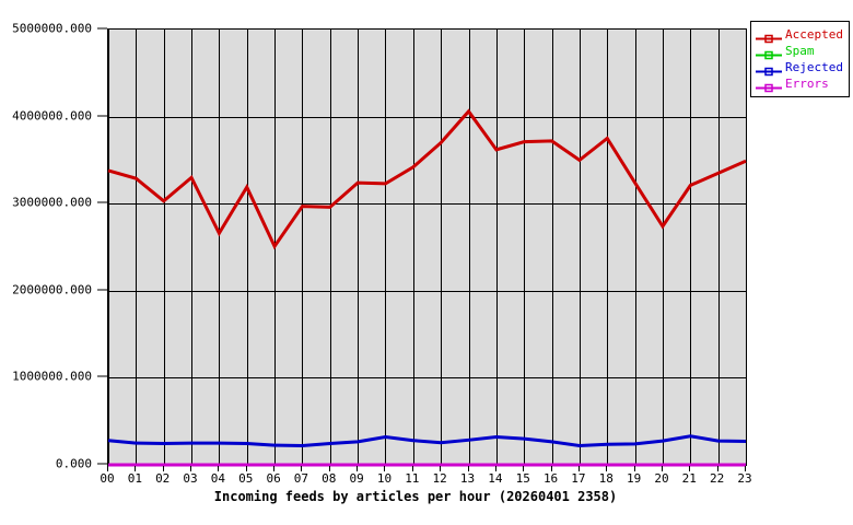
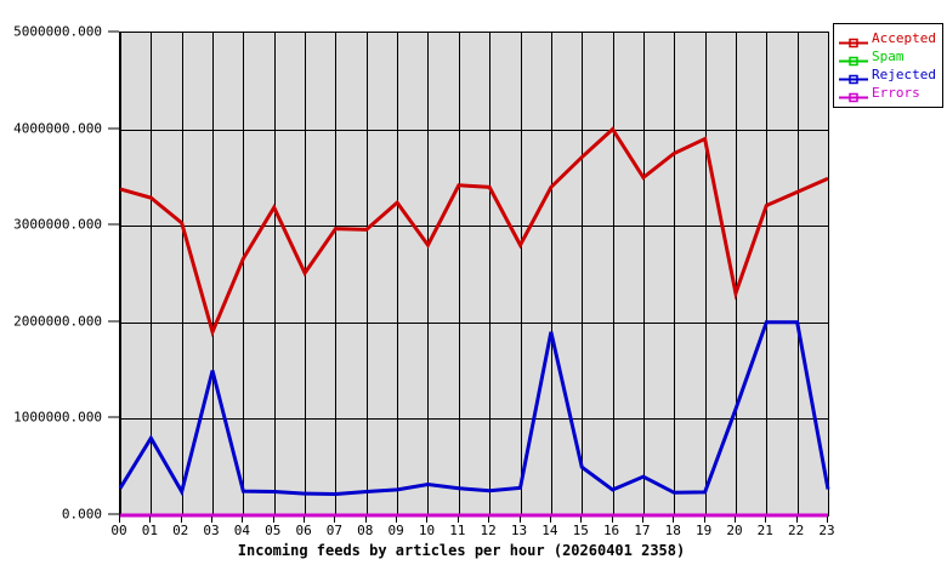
Rejected/01: 200000 -> 800000
Accepted/03: 3300000 -> 1900000
Rejected/03: 200000 -> 1500000
Accepted/10: 3200000 -> 2800000
Accepted/12: 3700000 -> 3400000
Accepted/13: 4100000 -> 2800000
Accepted/14: 3600000 -> 3400000
Rejected/14: 300000 -> 1900000
Rejected/15: 300000 -> 500000
Accepted/16: 3700000 -> 4000000
Rejected/17: 200000 -> 400000
Accepted/19: 3200000 -> 3900000
Accepted/20: 2700000 -> 2300000
Rejected/20: 300000 -> 1100000
Rejected/21: 300000 -> 2000000
Rejected/22: 300000 -> 2000000
